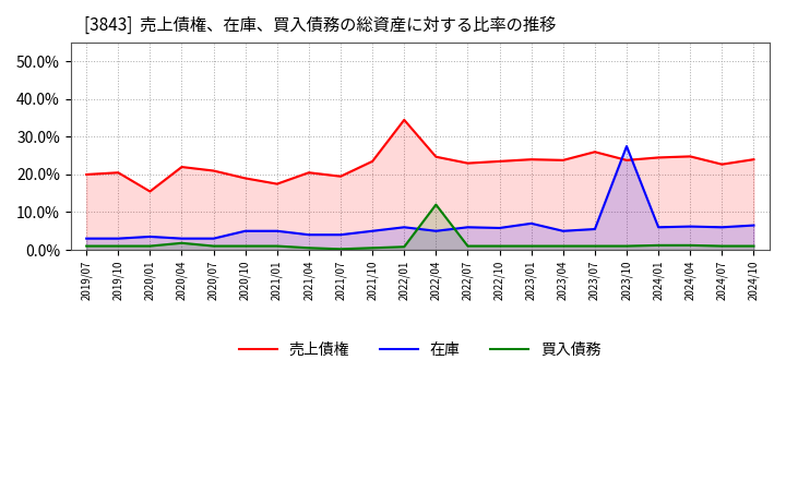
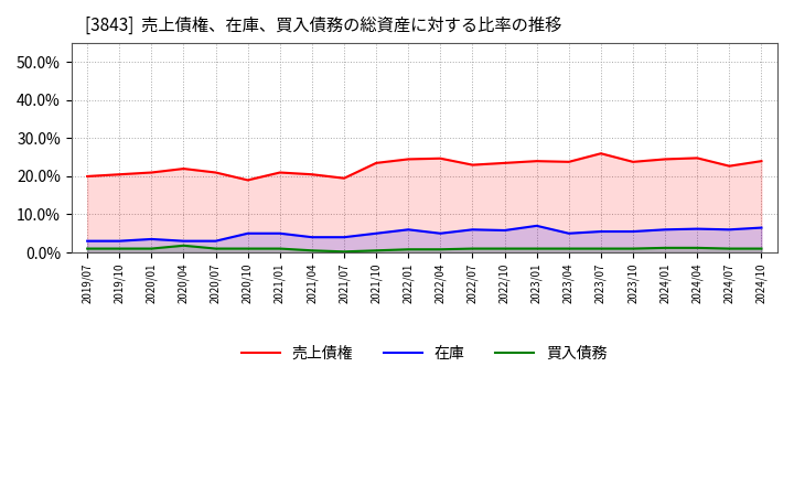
売上債権/2020/01: 15.5% -> 21.0%
売上債権/2021/01: 17.5% -> 21.0%
売上債権/2022/01: 34.5% -> 24.5%
買入債務/2022/04: 12.0% -> 0.8%
在庫/2023/10: 27.5% -> 5.5%
